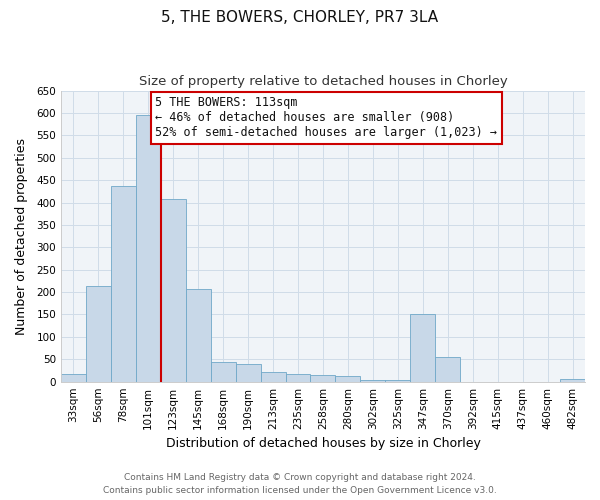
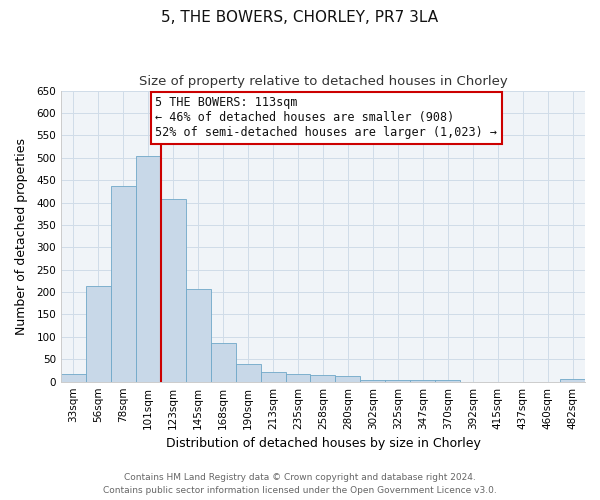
101sqm: 595 -> 503
168sqm: 45 -> 87
347sqm: 150 -> 3
370sqm: 55 -> 3
